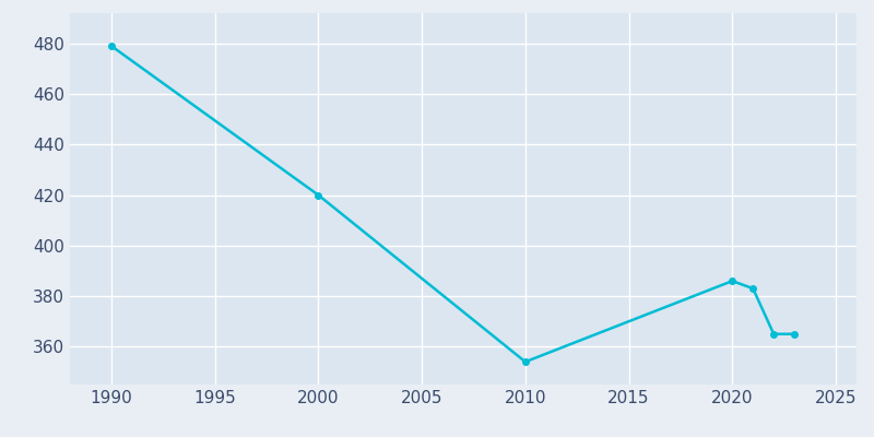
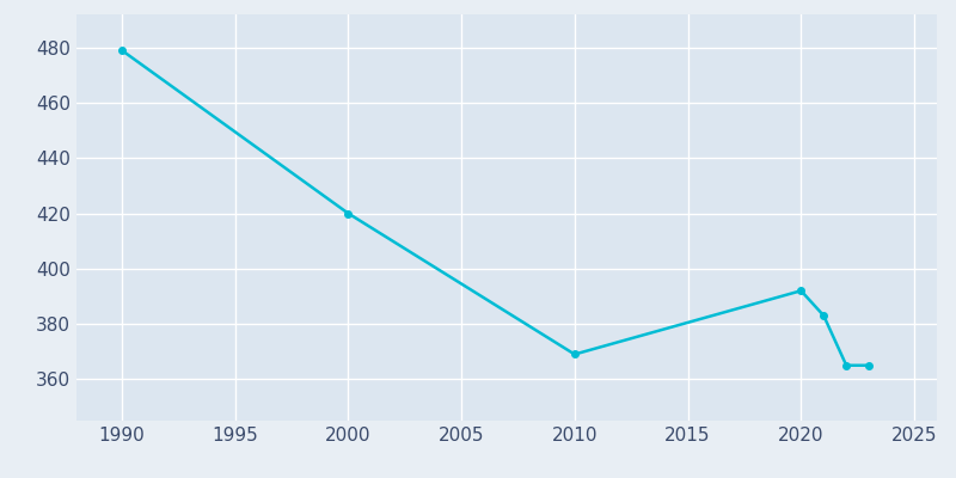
2010: 354 -> 369
2020: 386 -> 392
